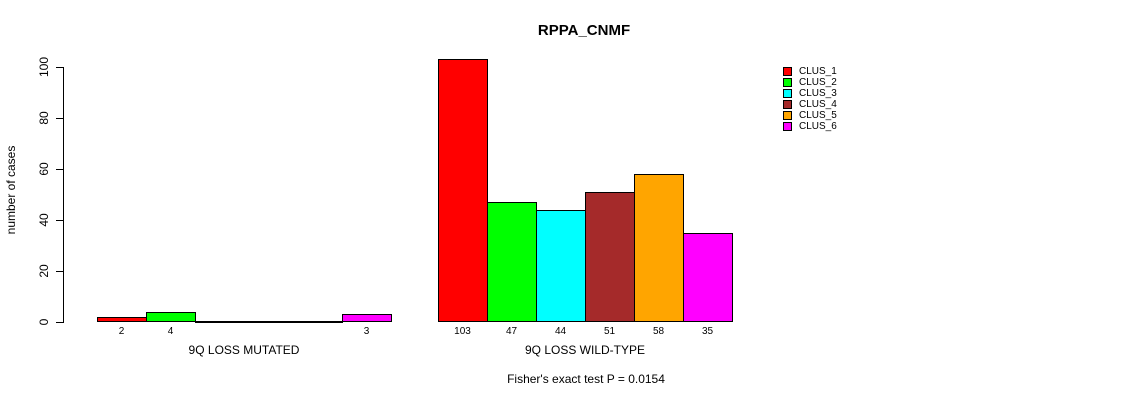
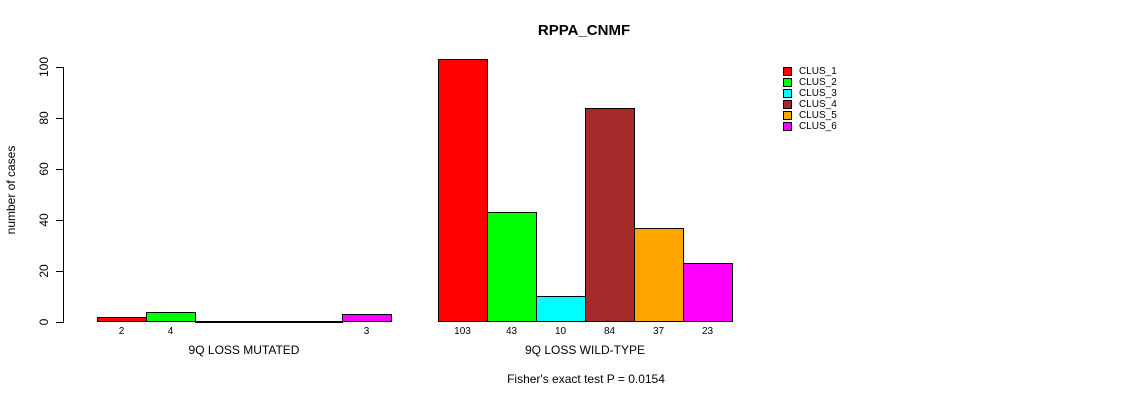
CLUS_2/9Q LOSS WILD-TYPE: 47 -> 43
CLUS_3/9Q LOSS WILD-TYPE: 44 -> 10
CLUS_4/9Q LOSS WILD-TYPE: 51 -> 84
CLUS_5/9Q LOSS WILD-TYPE: 58 -> 37
CLUS_6/9Q LOSS WILD-TYPE: 35 -> 23
